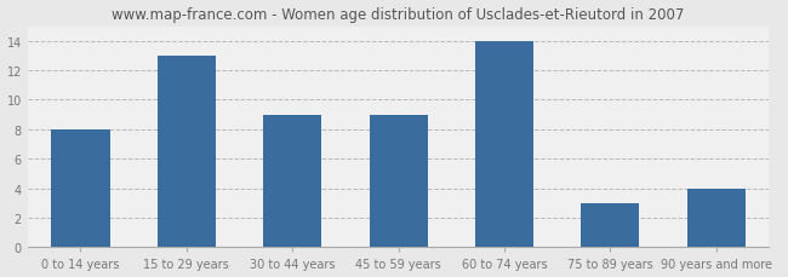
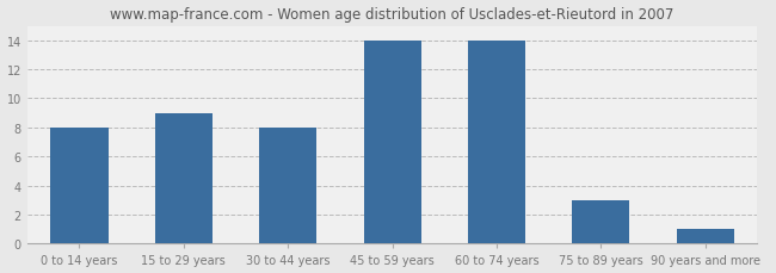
15 to 29 years: 13 -> 9
30 to 44 years: 9 -> 8
45 to 59 years: 9 -> 14
90 years and more: 4 -> 1
